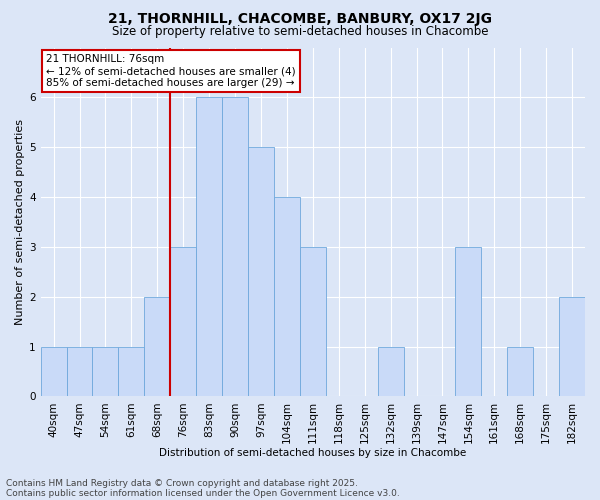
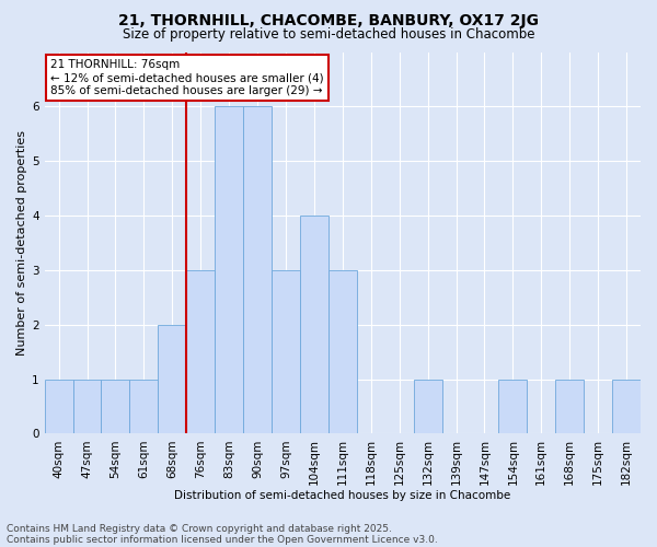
97sqm: 5 -> 3
154sqm: 3 -> 1
182sqm: 2 -> 1
